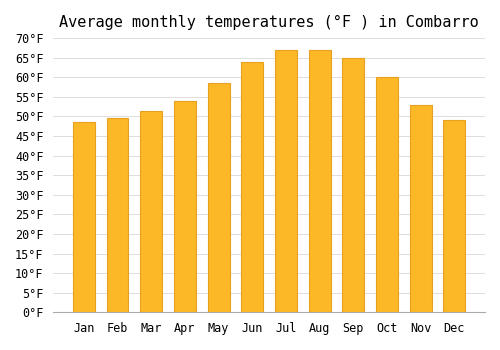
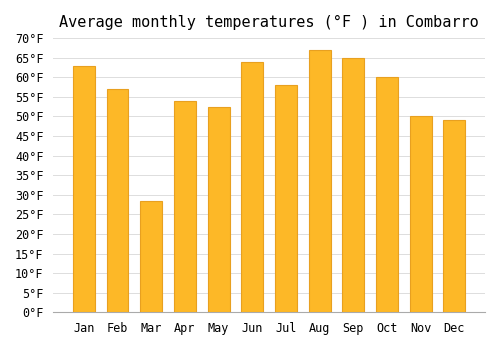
Jan: 48.5°F -> 63.0°F
Feb: 49.5°F -> 57.0°F
Mar: 51.5°F -> 28.5°F
May: 58.5°F -> 52.5°F
Jul: 67.0°F -> 58.0°F
Nov: 53.0°F -> 50.0°F
